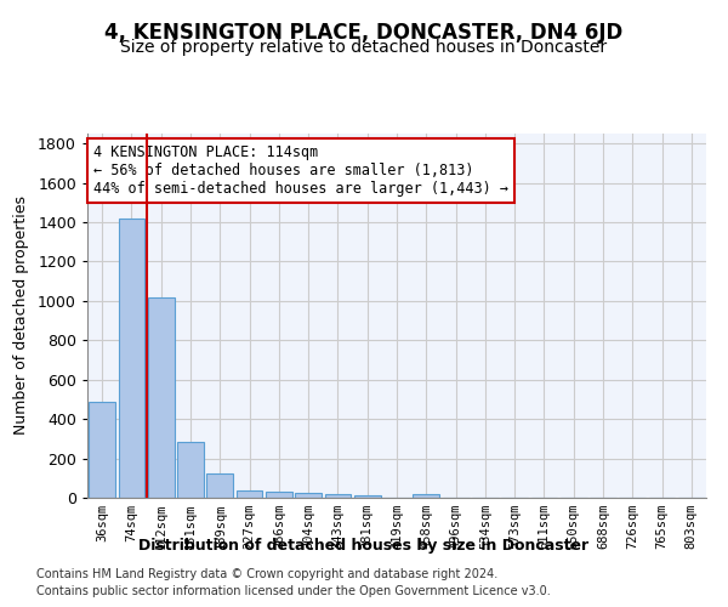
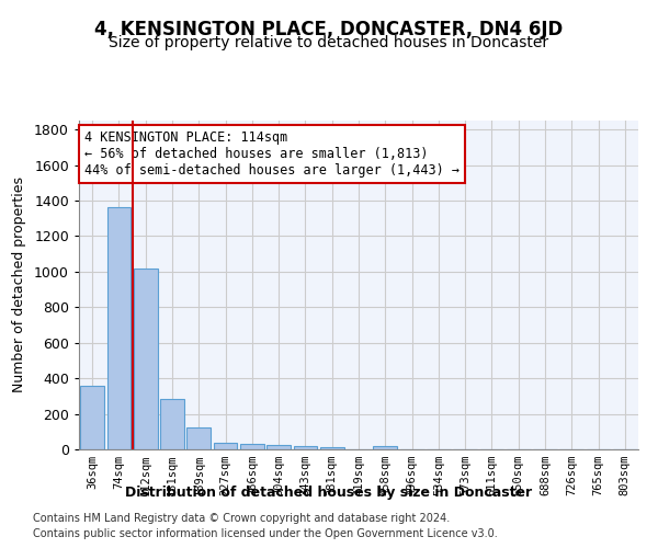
36sqm: 490 -> 360
74sqm: 1420 -> 1360
